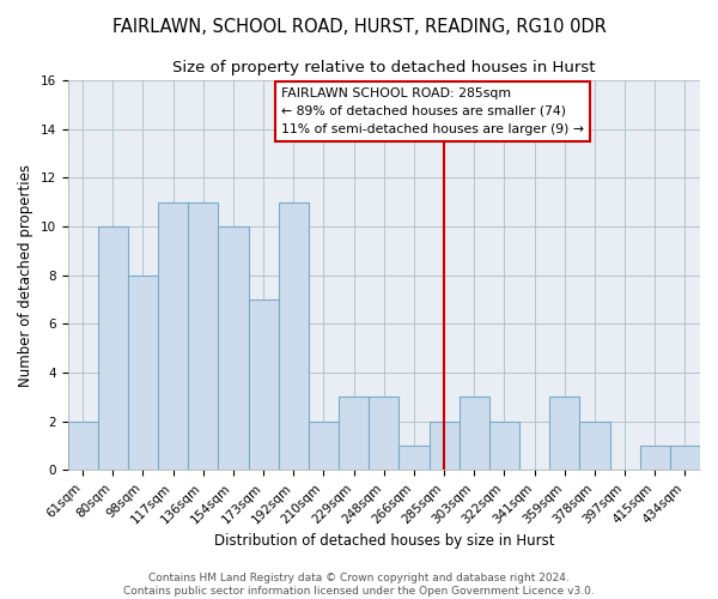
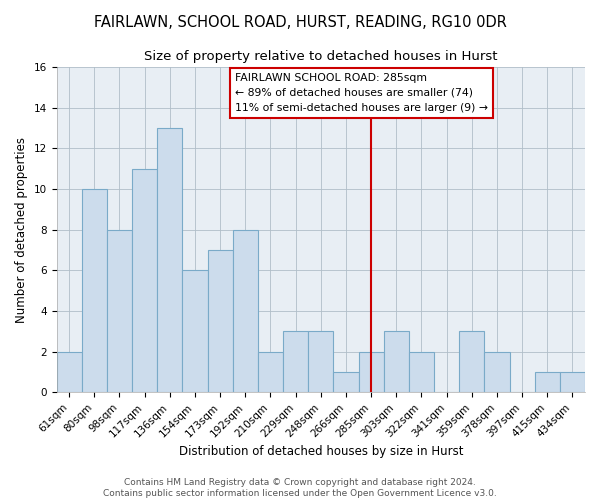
136sqm: 11 -> 13
154sqm: 10 -> 6
192sqm: 11 -> 8
